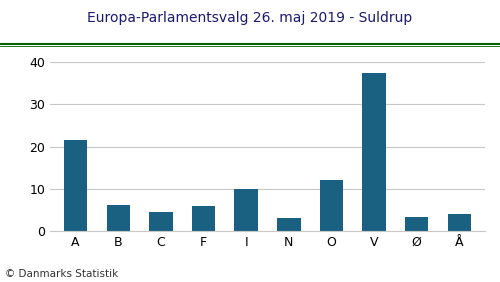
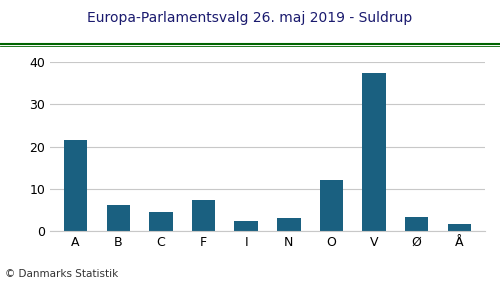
F: 6.0 -> 7.5
I: 10.0 -> 2.5
Å: 4.0 -> 1.8
